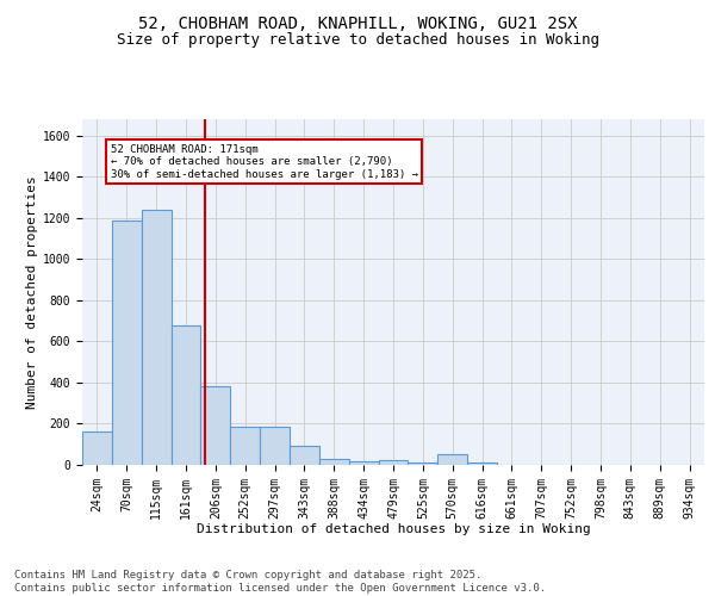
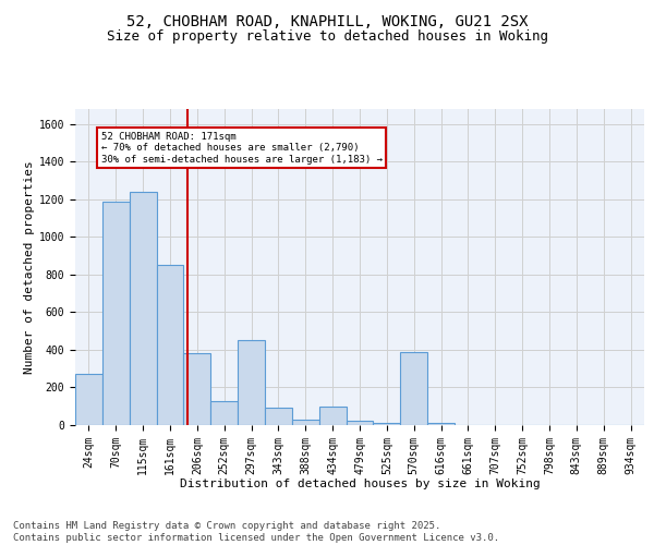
24sqm: 160 -> 270
161sqm: 680 -> 850
252sqm: 180 -> 130
297sqm: 180 -> 450
434sqm: 20 -> 100
570sqm: 50 -> 390
